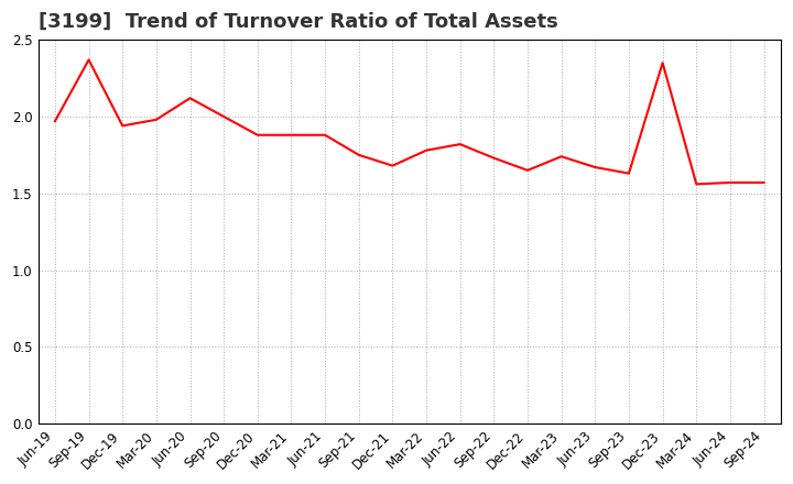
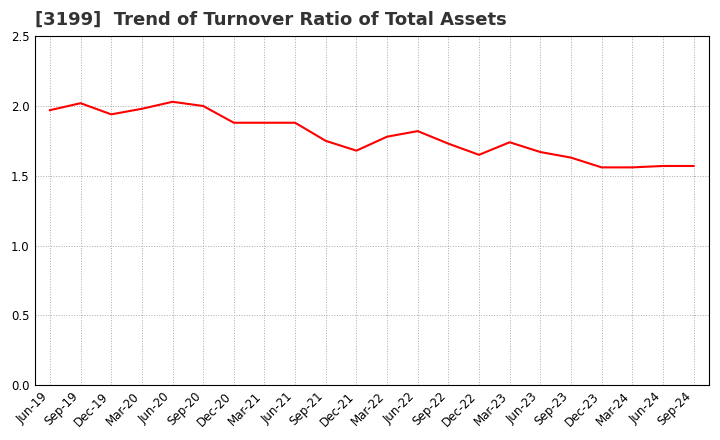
Sep-19: 2.37 -> 2.02
Jun-20: 2.12 -> 2.03
Dec-23: 2.35 -> 1.56
